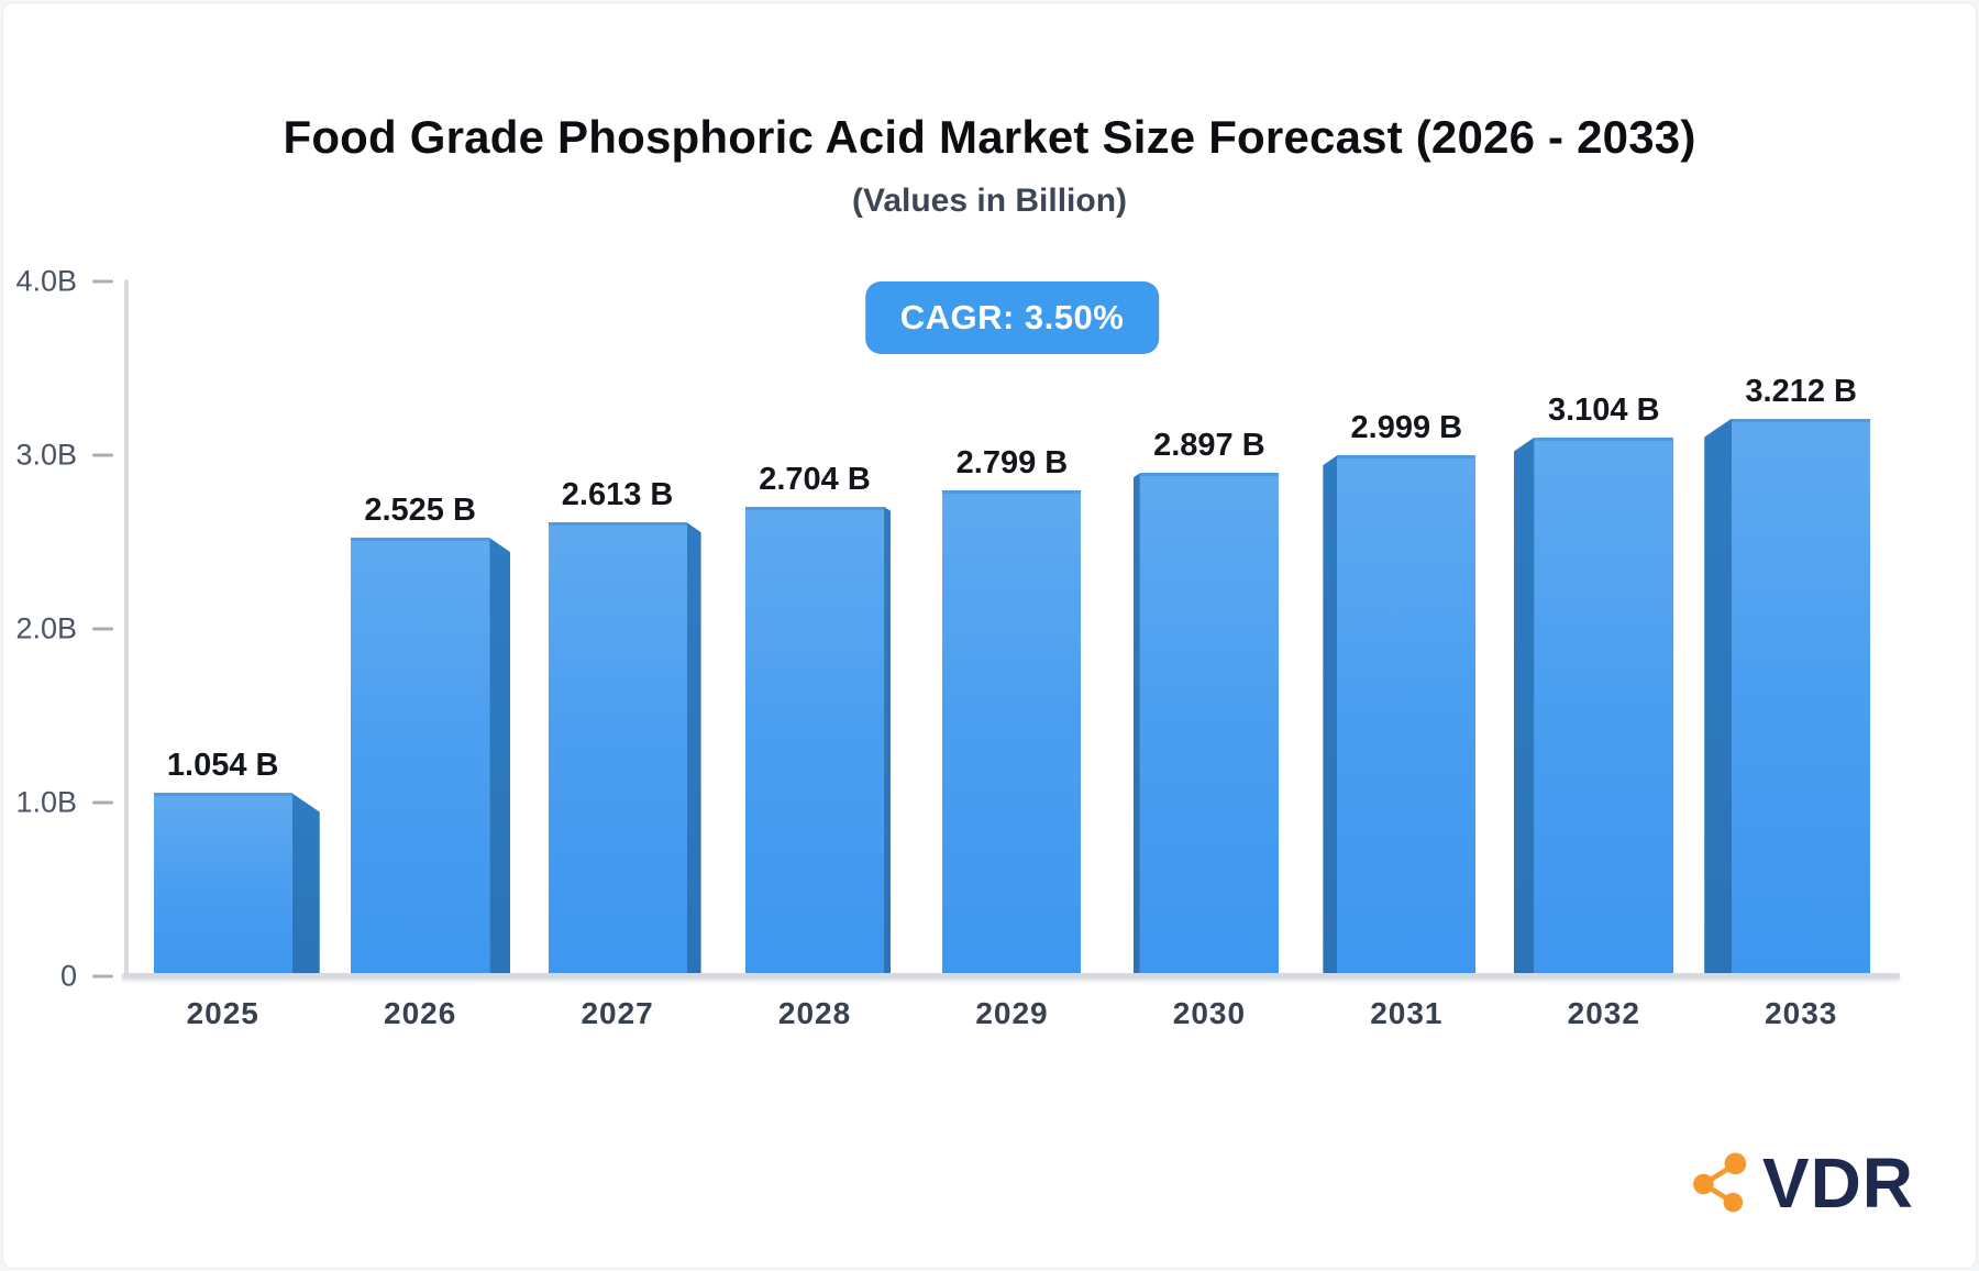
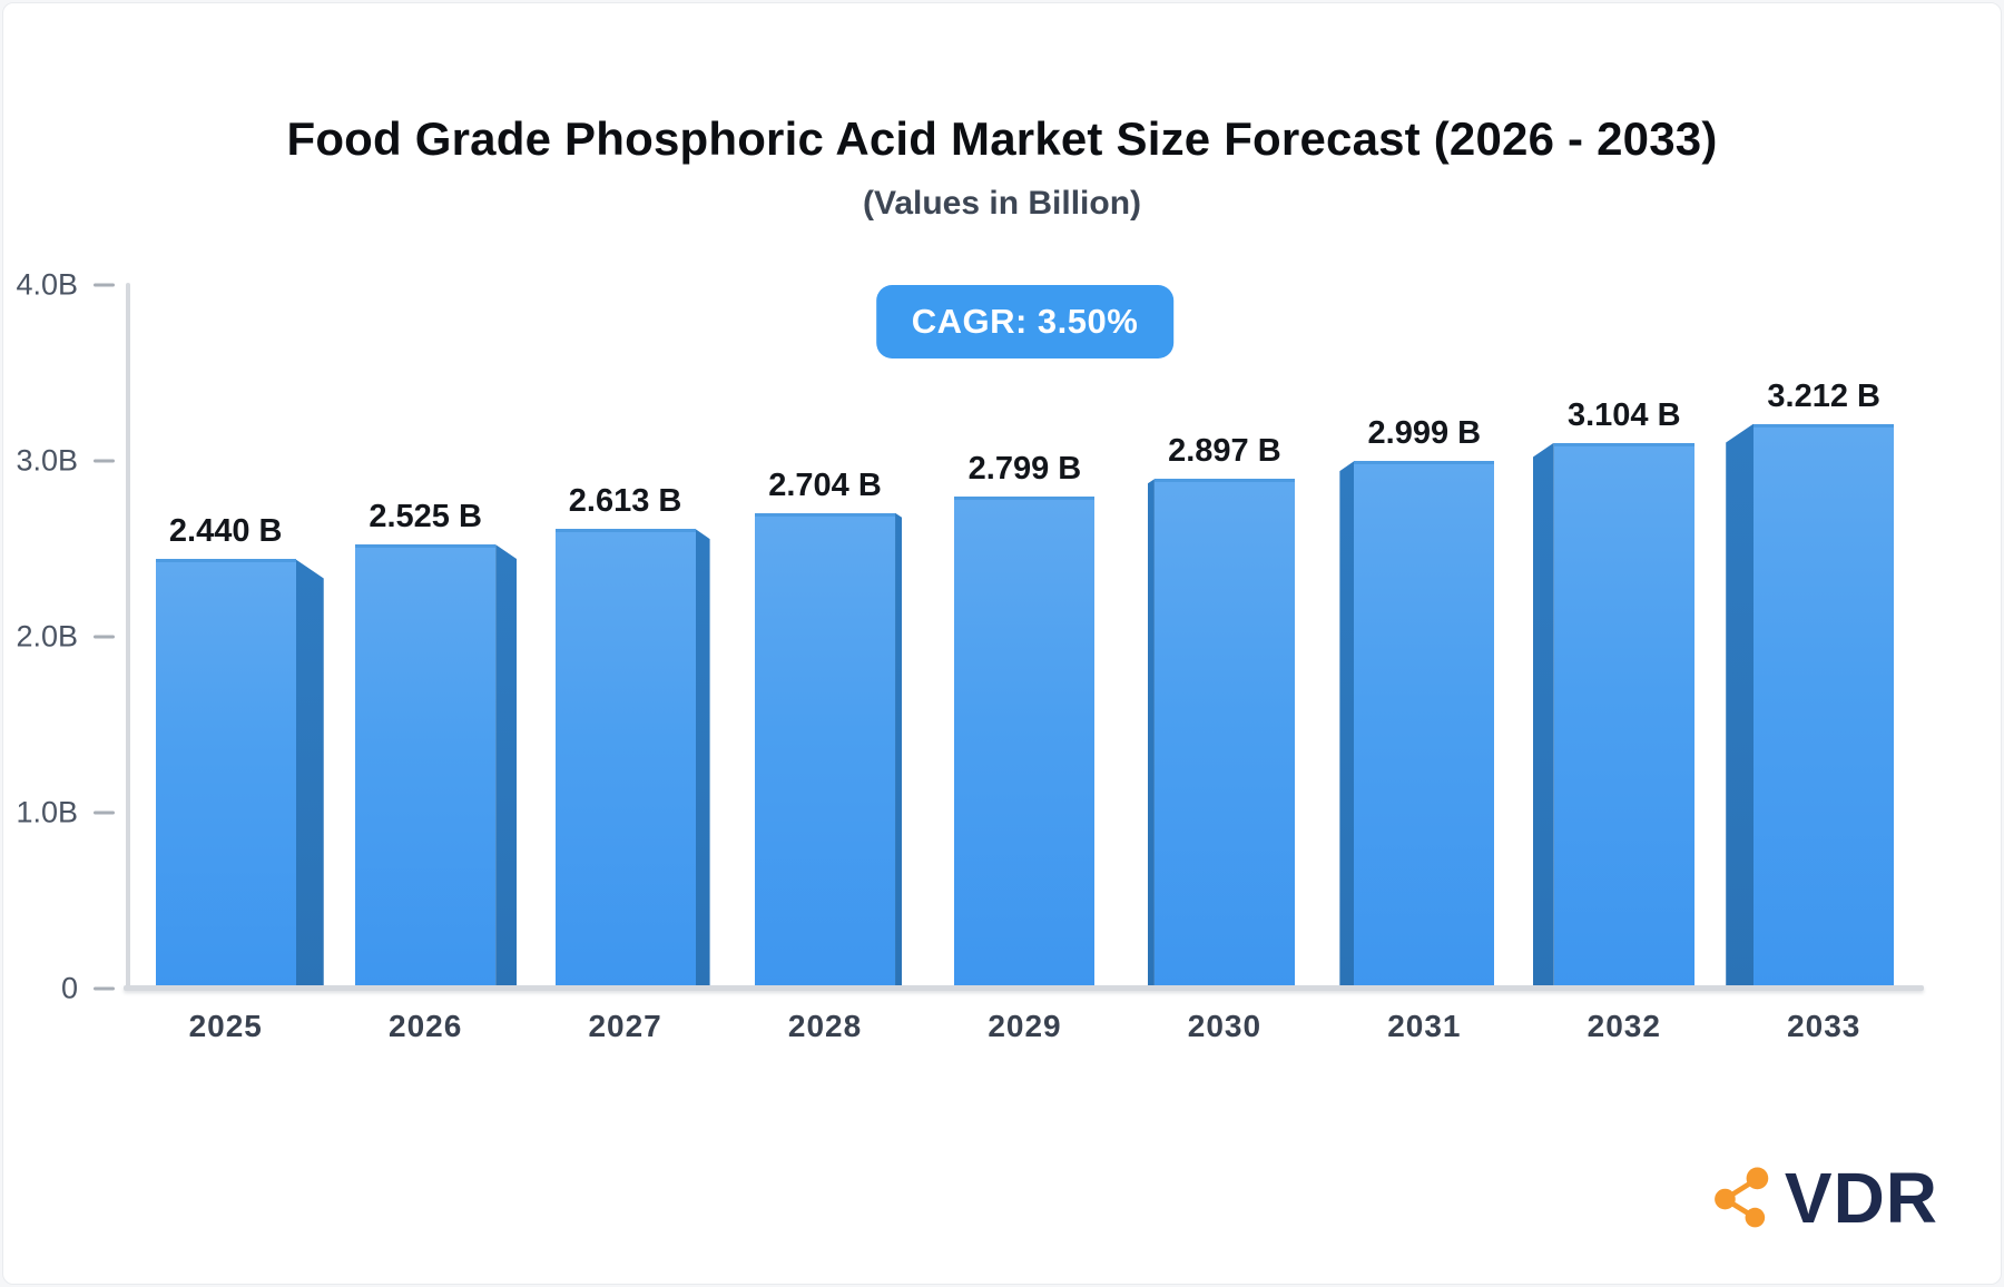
2025: 1.054 -> 2.440
